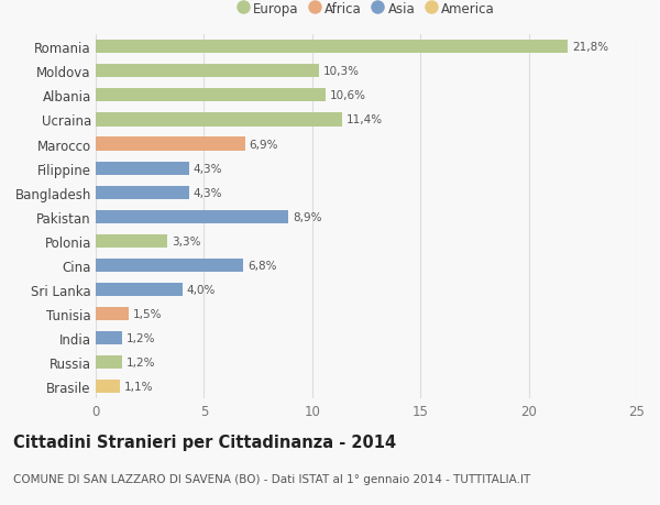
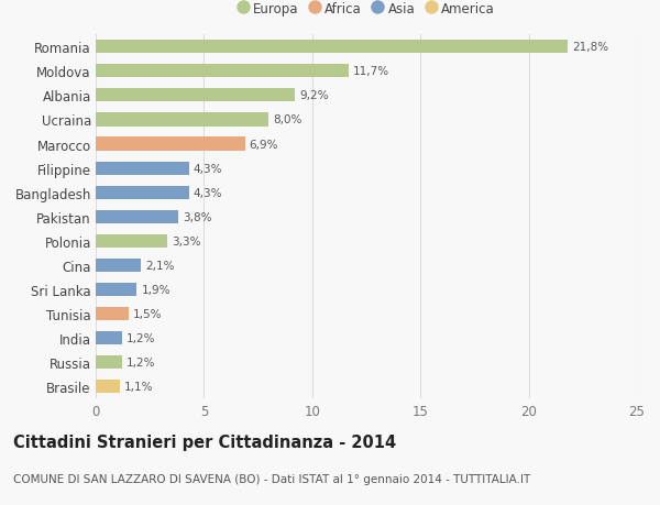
Moldova: 10,3% -> 11,7%
Albania: 10,6% -> 9,2%
Ucraina: 11,4% -> 8,0%
Pakistan: 8,9% -> 3,8%
Cina: 6,8% -> 2,1%
Sri Lanka: 4,0% -> 1,9%
